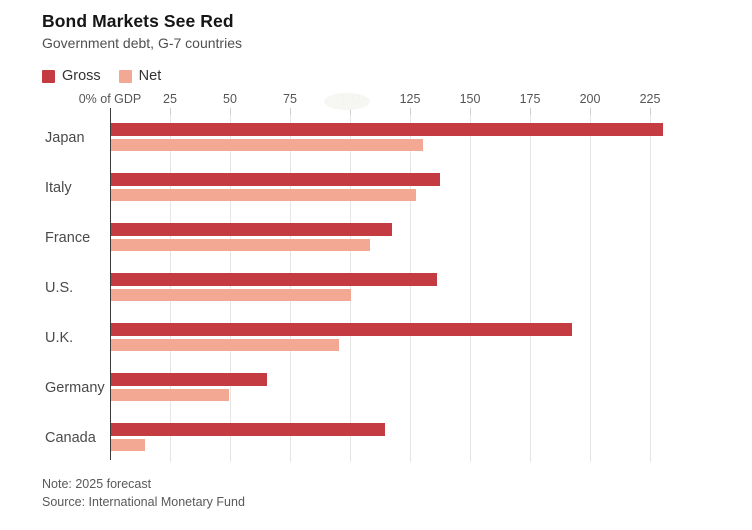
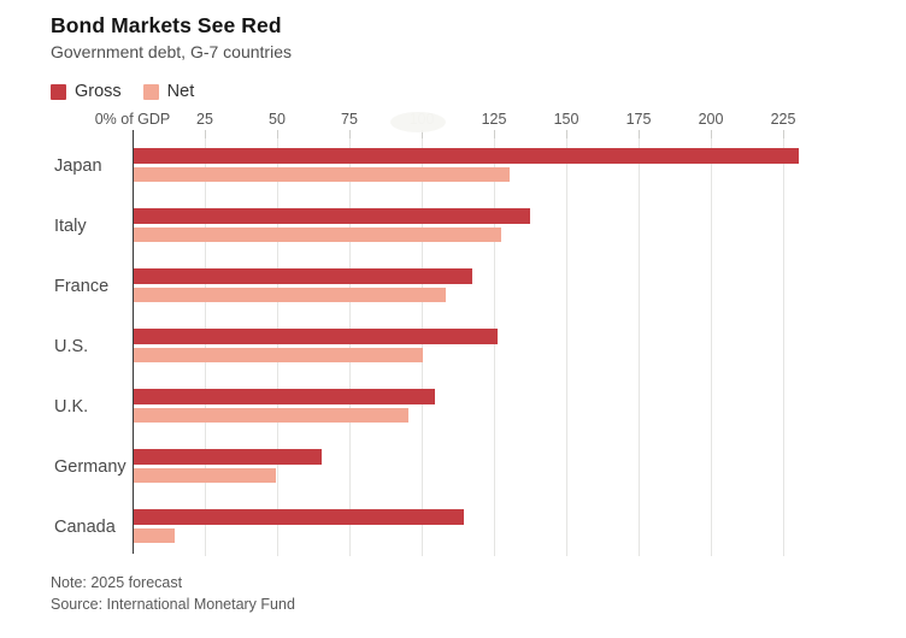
Gross/U.S.: 136 -> 126
Gross/U.K.: 192 -> 104
